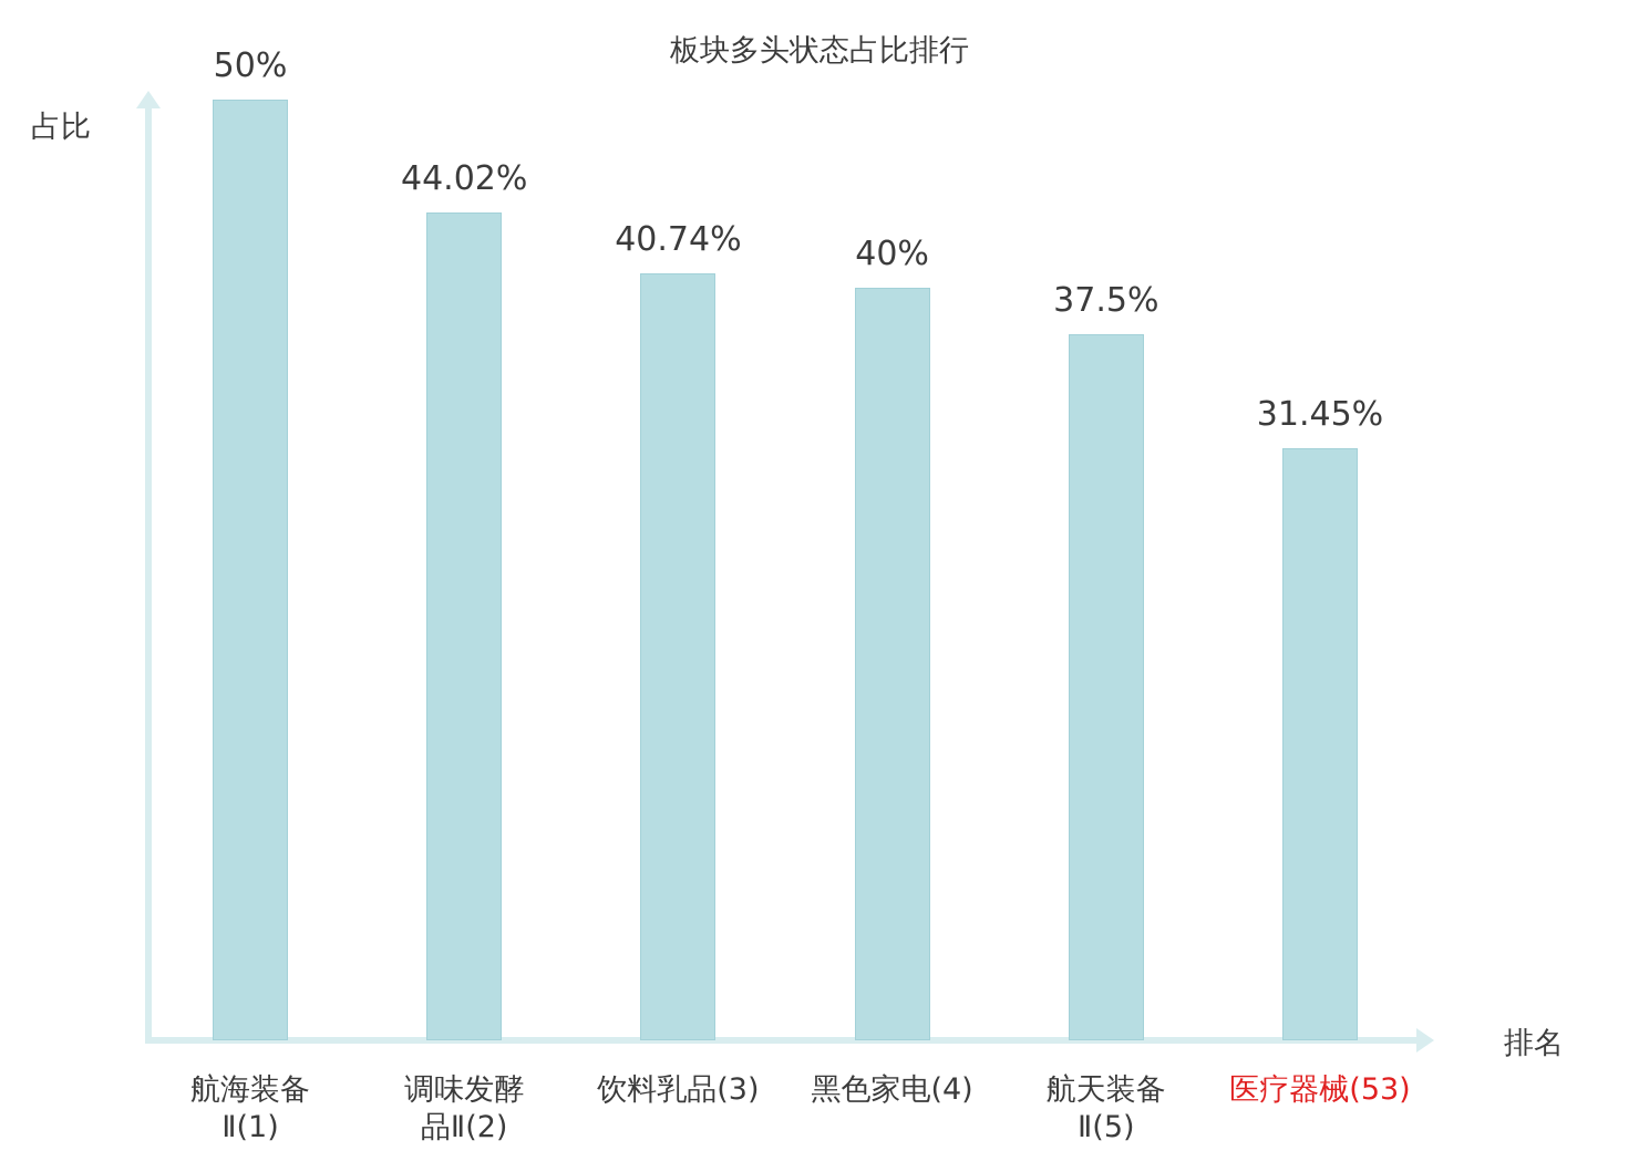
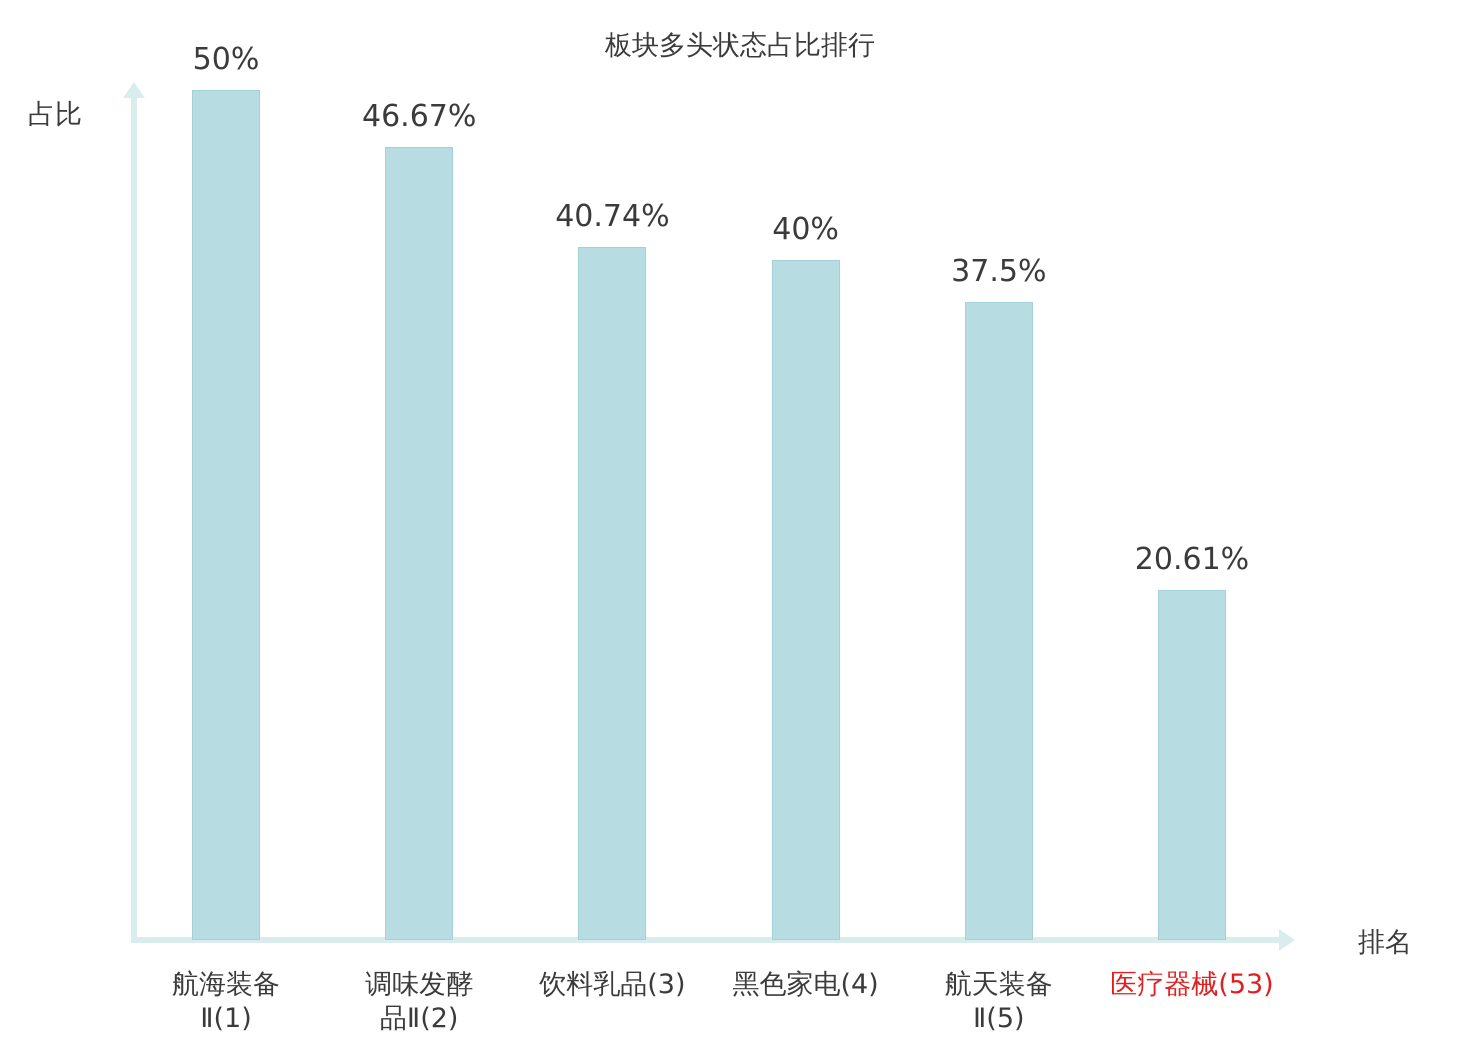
调味发酵 品Ⅱ(2): 44.02% -> 46.67%
医疗器械(53): 31.45% -> 20.61%
